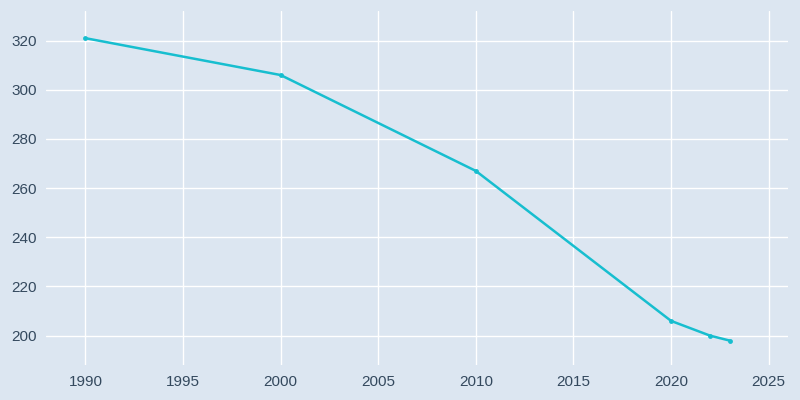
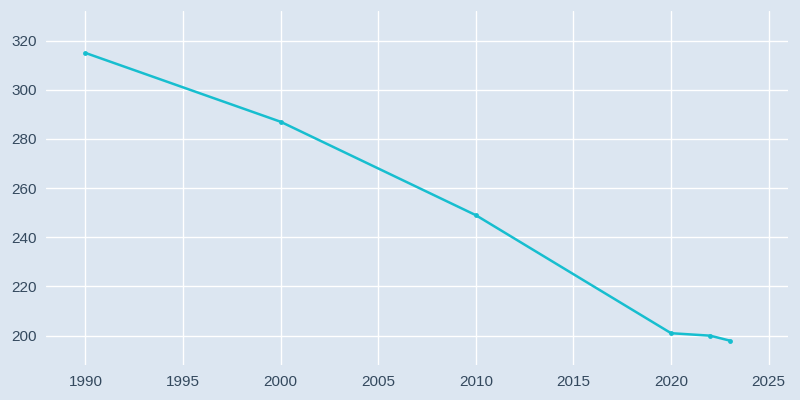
1990: 321 -> 315
2000: 306 -> 287
2010: 267 -> 249
2020: 206 -> 201
